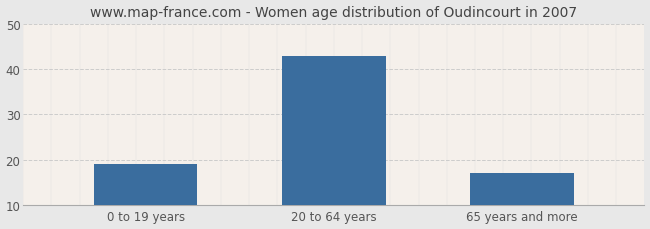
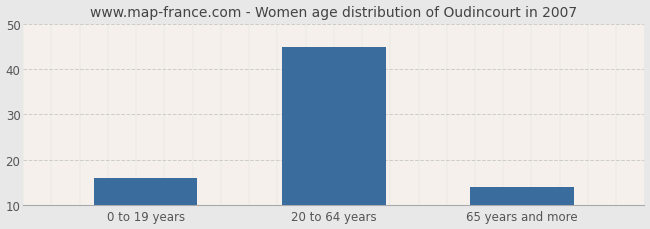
0 to 19 years: 19 -> 16
20 to 64 years: 43 -> 45
65 years and more: 17 -> 14
